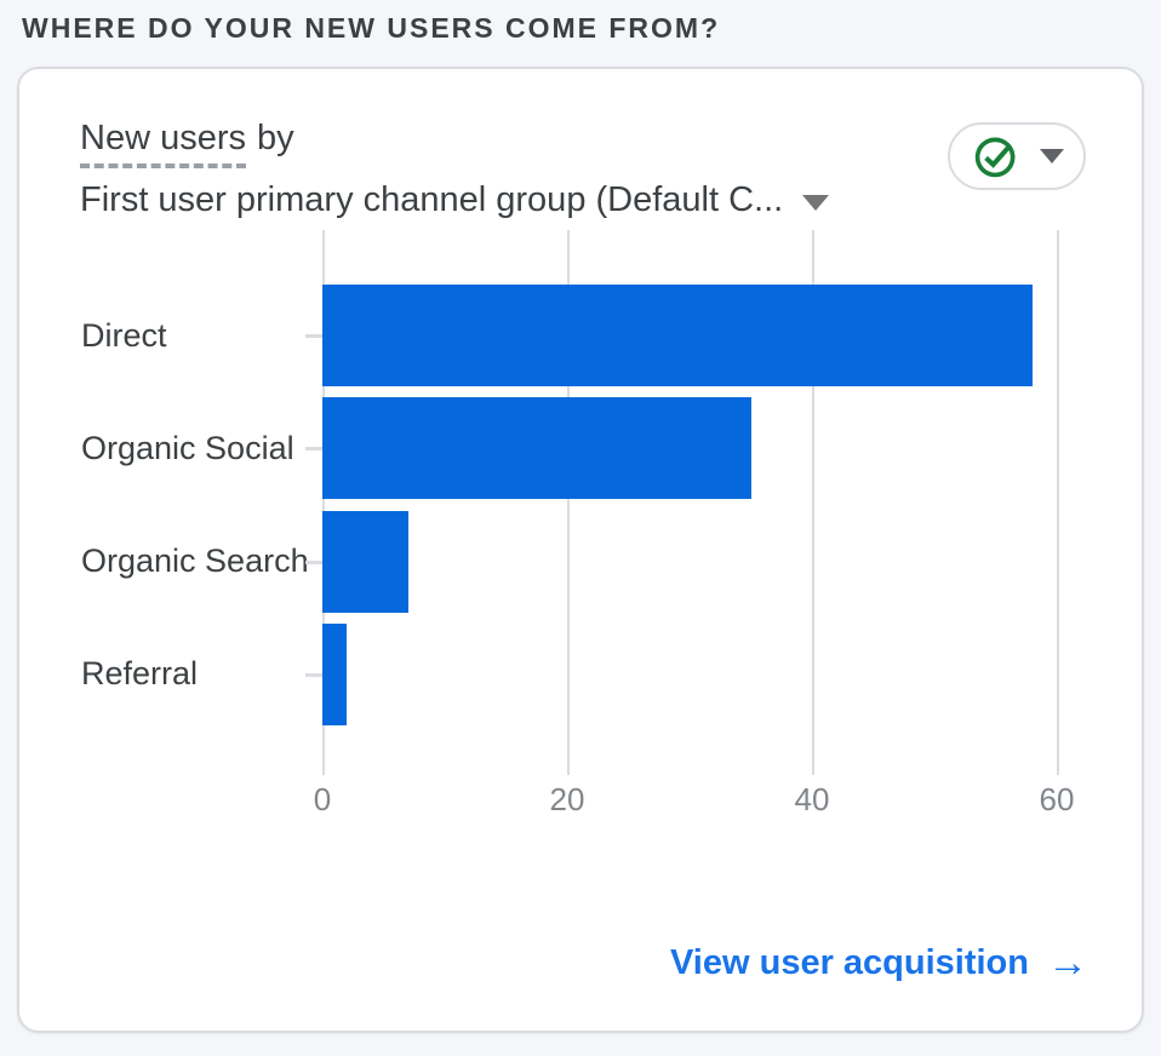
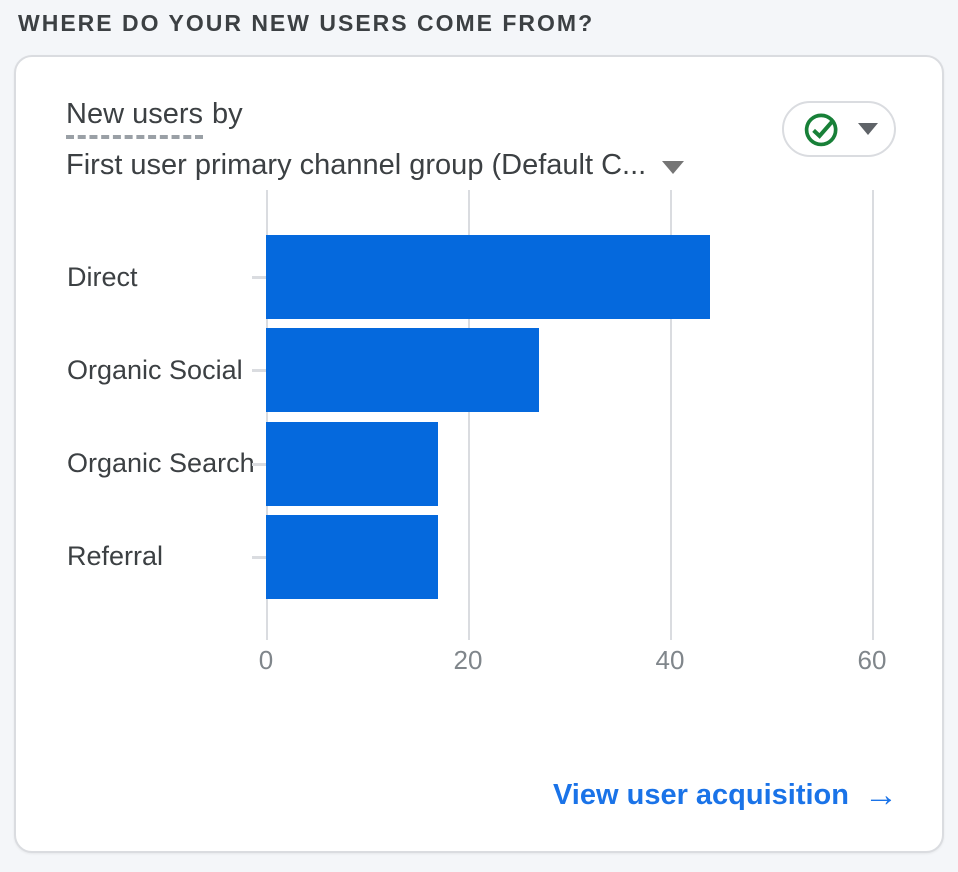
Direct: 58 -> 44
Organic Social: 35 -> 27
Organic Search: 7 -> 17
Referral: 2 -> 17
